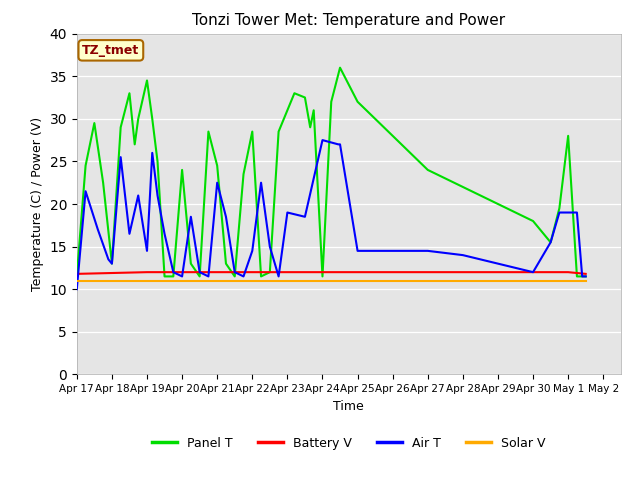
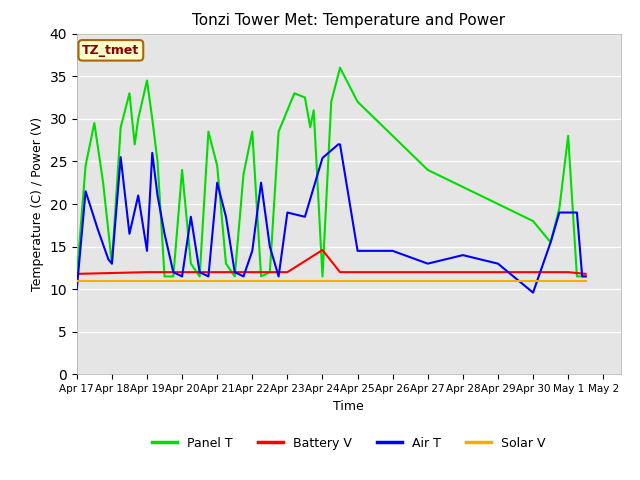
Air T/Apr 24: 27.5 -> 25.4
Battery V/Apr 24: 12.0 -> 14.6
Air T/Apr 27: 14.5 -> 13.0
Air T/Apr 30: 12.0 -> 9.6
